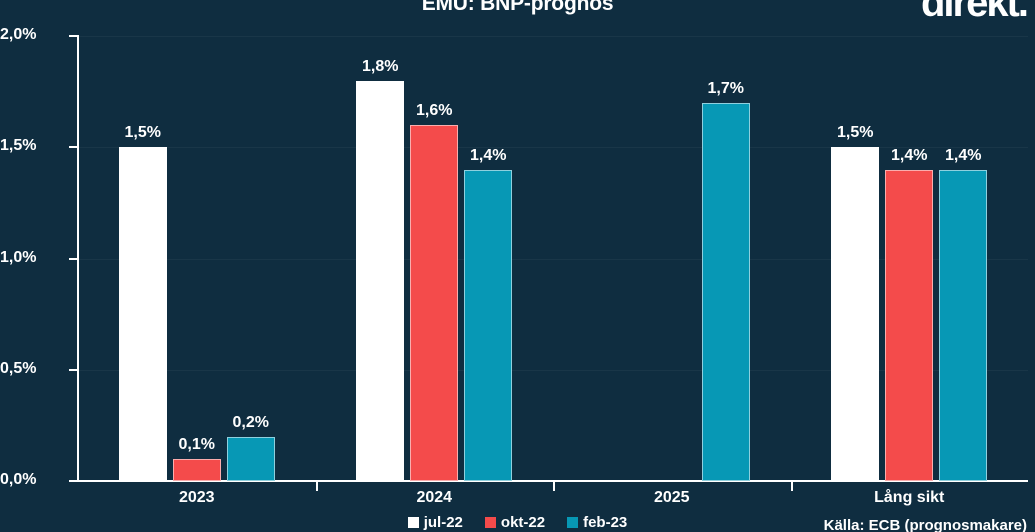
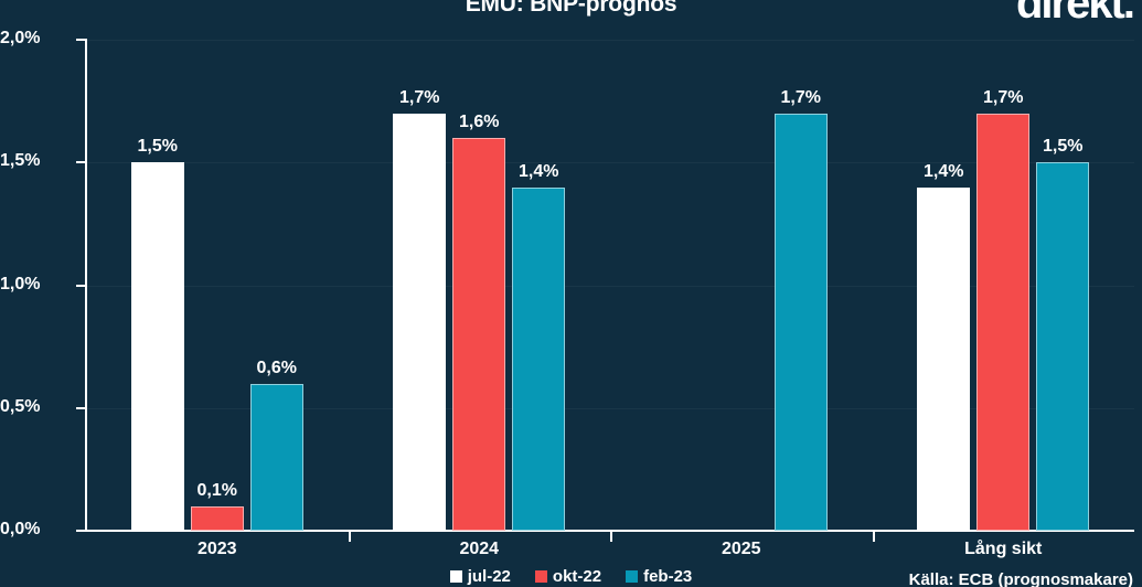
feb-23/2023: 0,2% -> 0,6%
jul-22/2024: 1,8% -> 1,7%
jul-22/Lång sikt: 1,5% -> 1,4%
okt-22/Lång sikt: 1,4% -> 1,7%
feb-23/Lång sikt: 1,4% -> 1,5%
